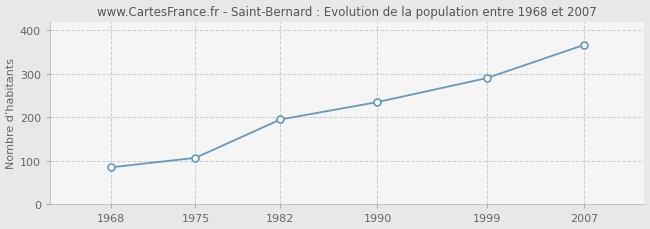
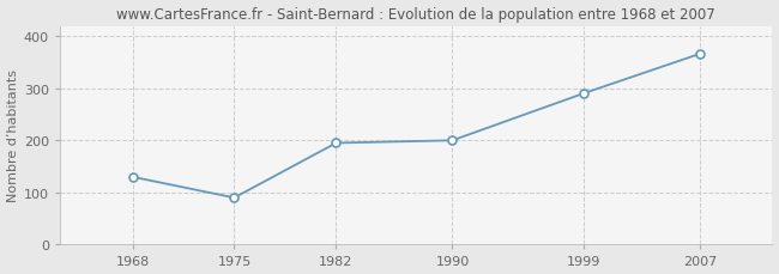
1968: 85 -> 130
1975: 107 -> 90
1990: 235 -> 200
